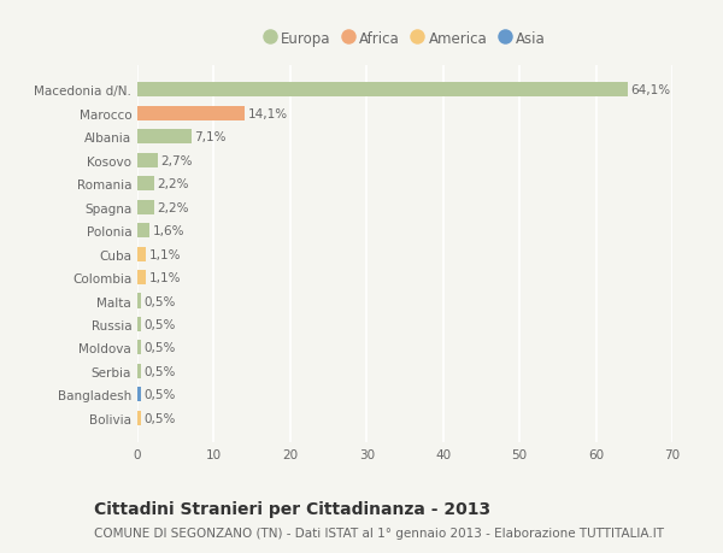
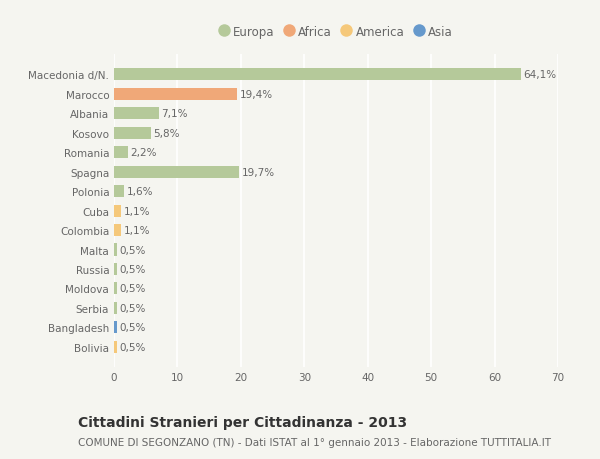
Marocco: 14,1% -> 19,4%
Kosovo: 2,7% -> 5,8%
Spagna: 2,2% -> 19,7%
